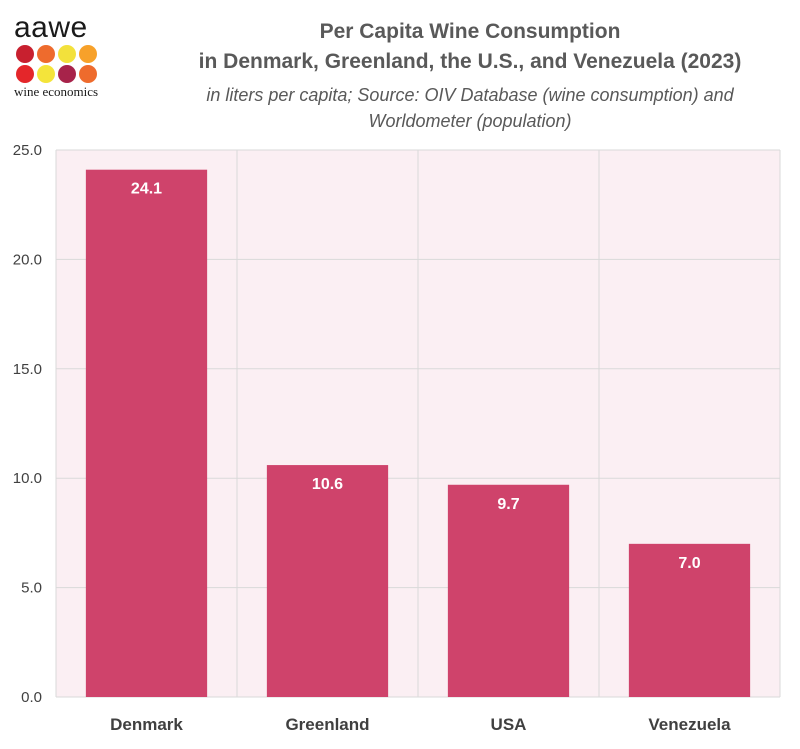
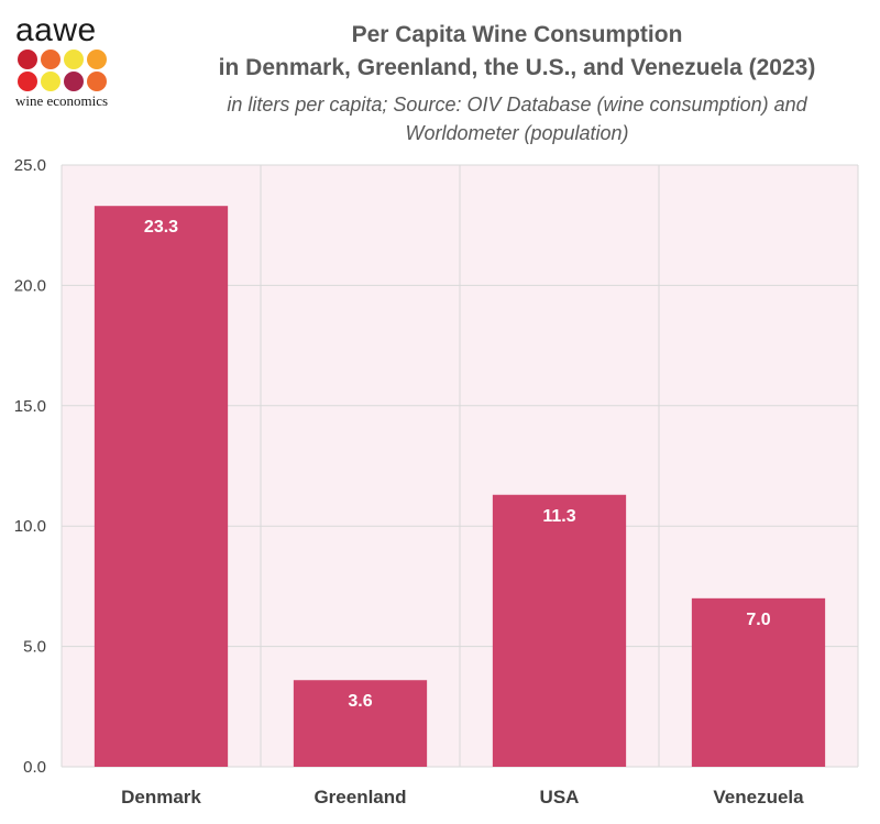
Denmark: 24.1 -> 23.3
Greenland: 10.6 -> 3.6
USA: 9.7 -> 11.3
